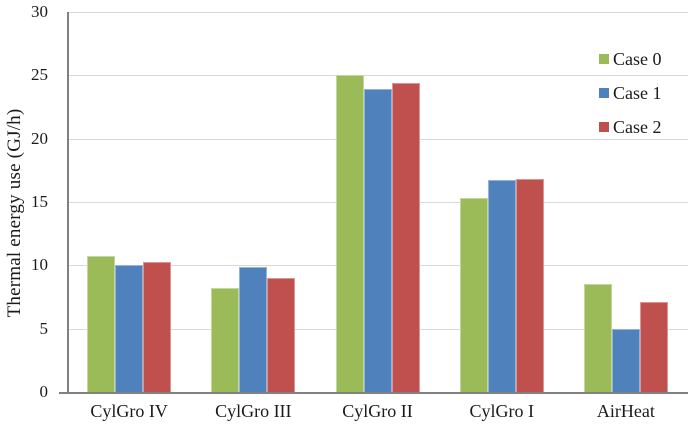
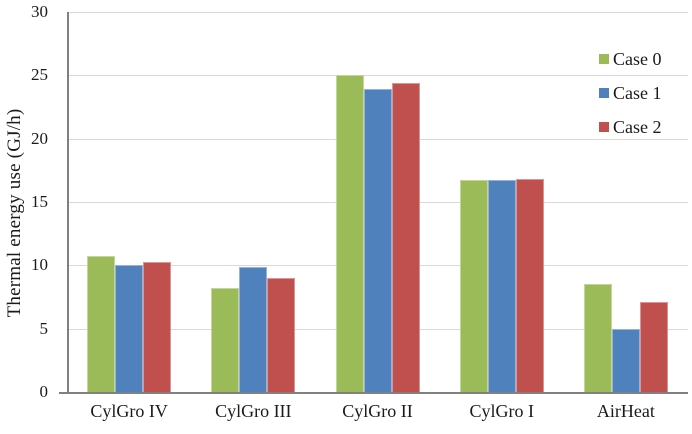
Case 0/CylGro I: 15.3 -> 16.7
